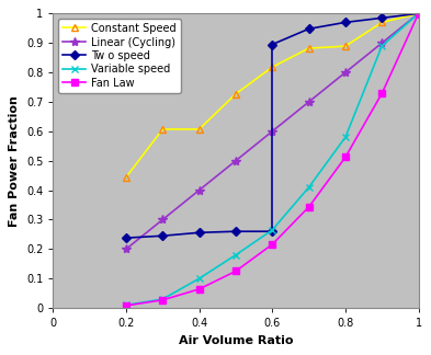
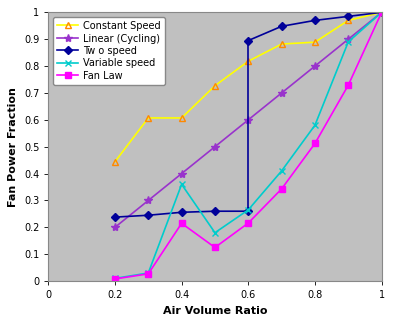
Variable speed/0.4: 0.100 -> 0.360
Fan Law/0.4: 0.064 -> 0.215
